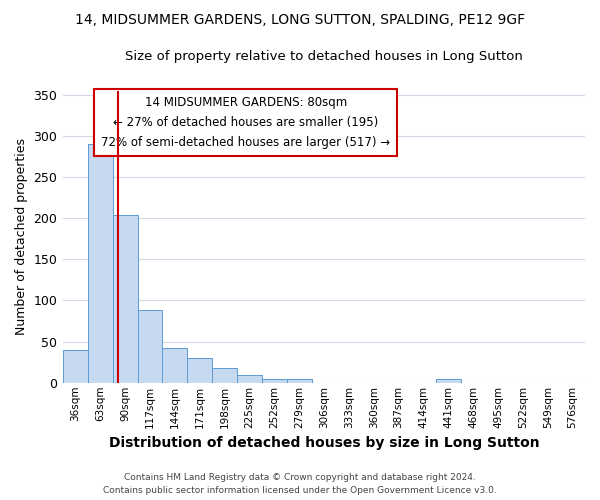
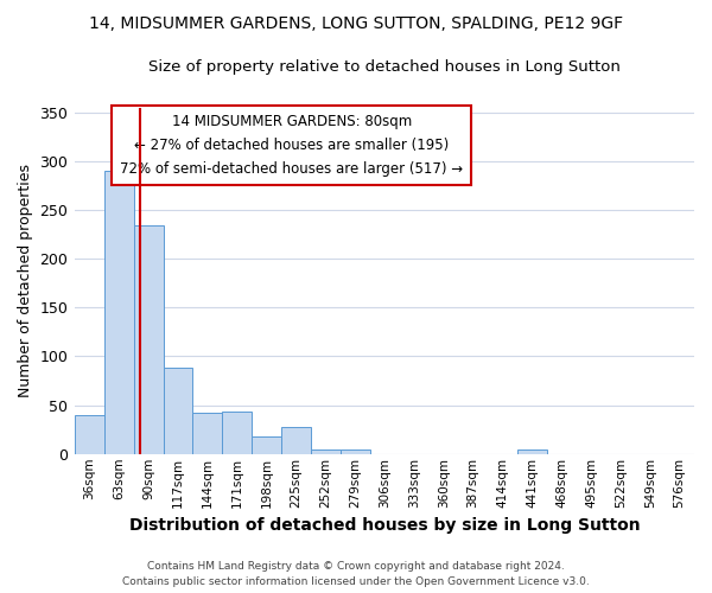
90sqm: 204 -> 234
171sqm: 30 -> 44
225sqm: 9 -> 28
